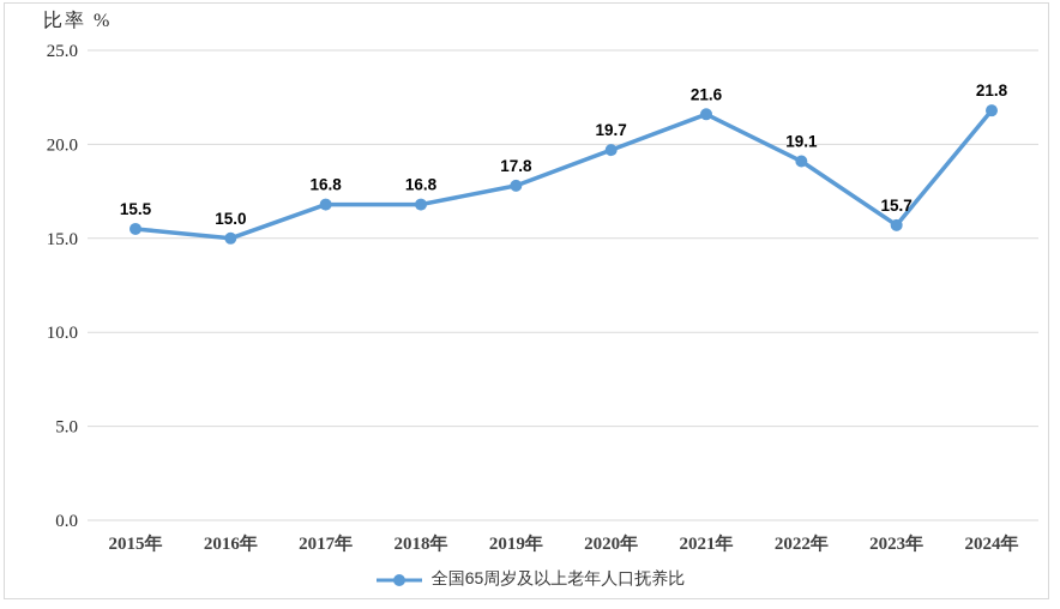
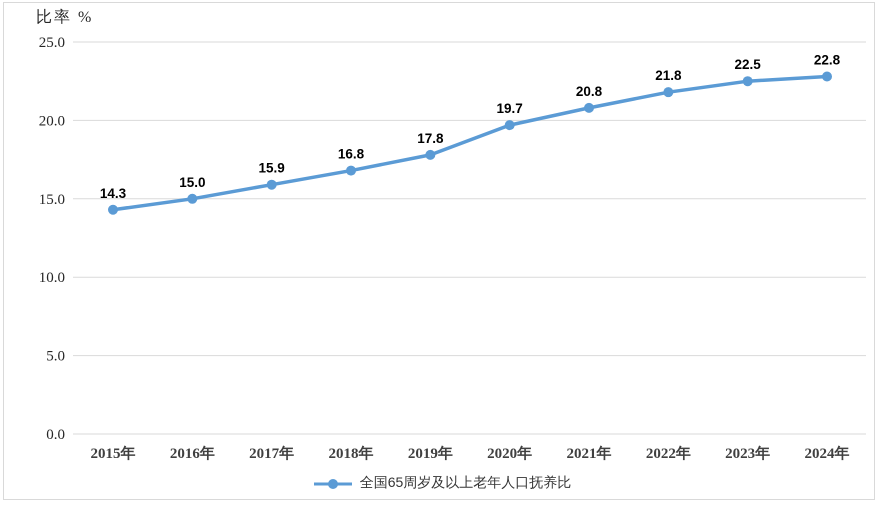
2015年: 15.5 -> 14.3
2017年: 16.8 -> 15.9
2021年: 21.6 -> 20.8
2022年: 19.1 -> 21.8
2023年: 15.7 -> 22.5
2024年: 21.8 -> 22.8
